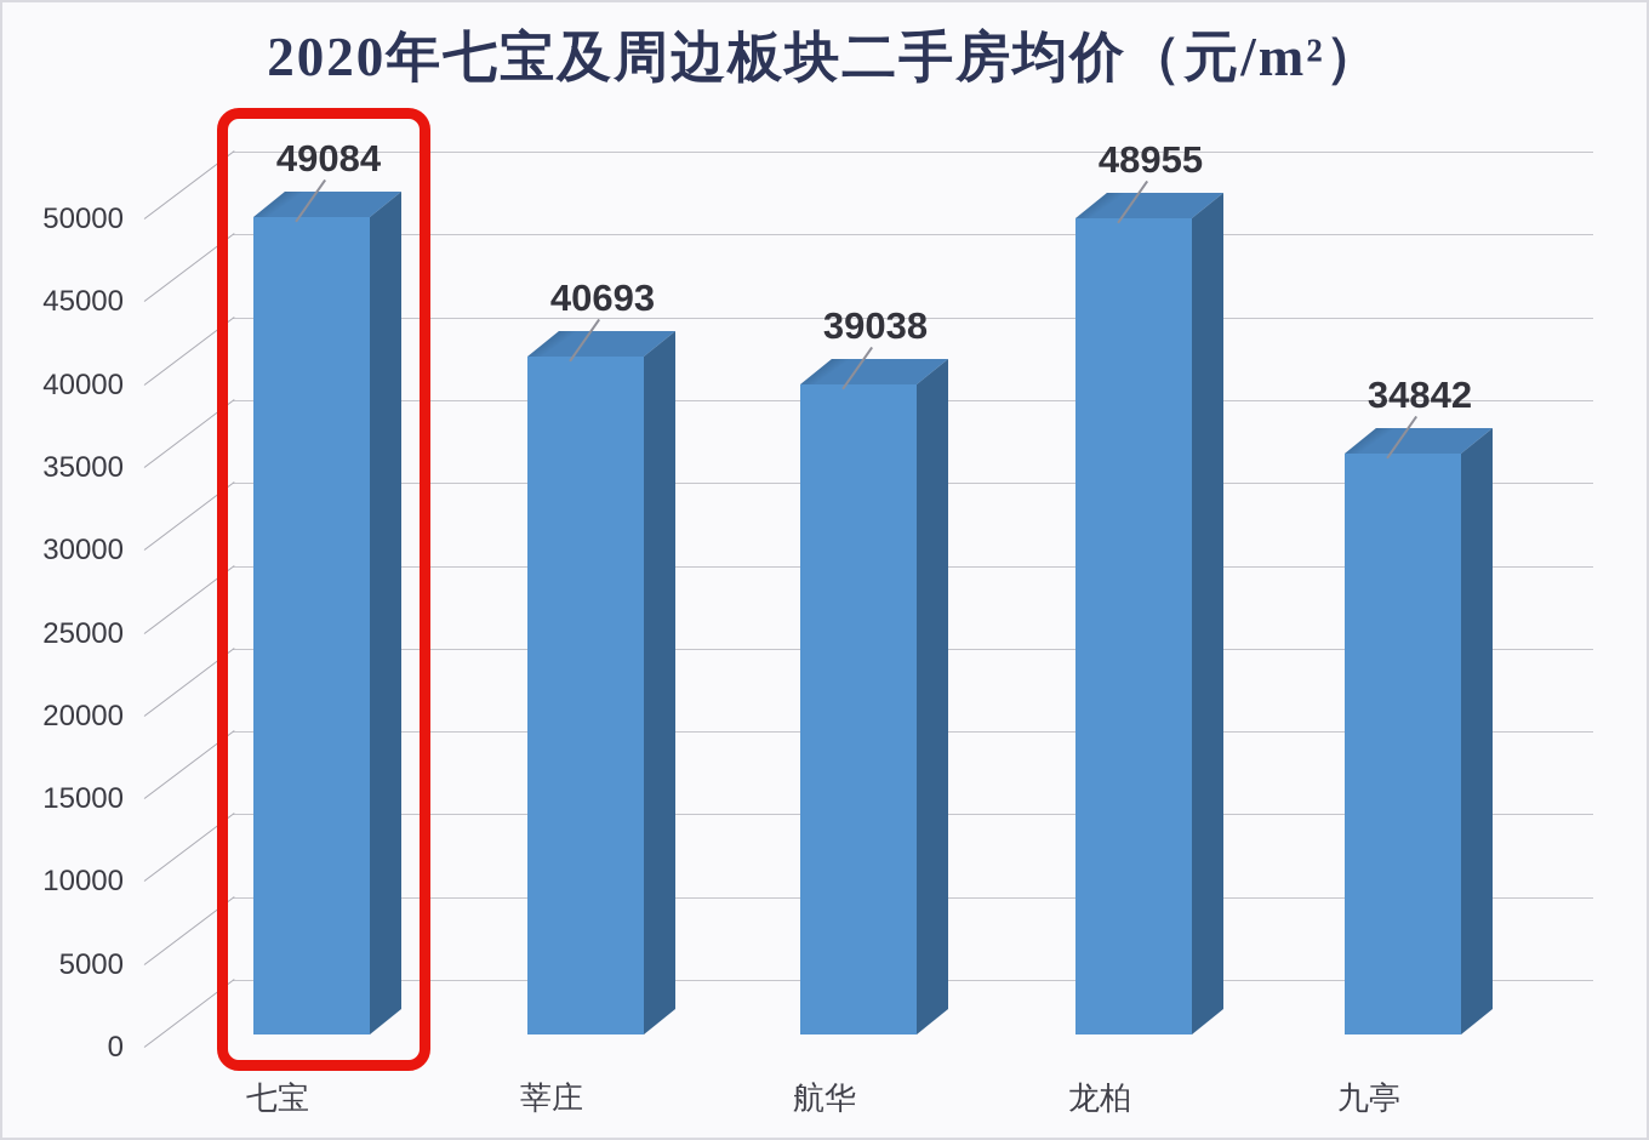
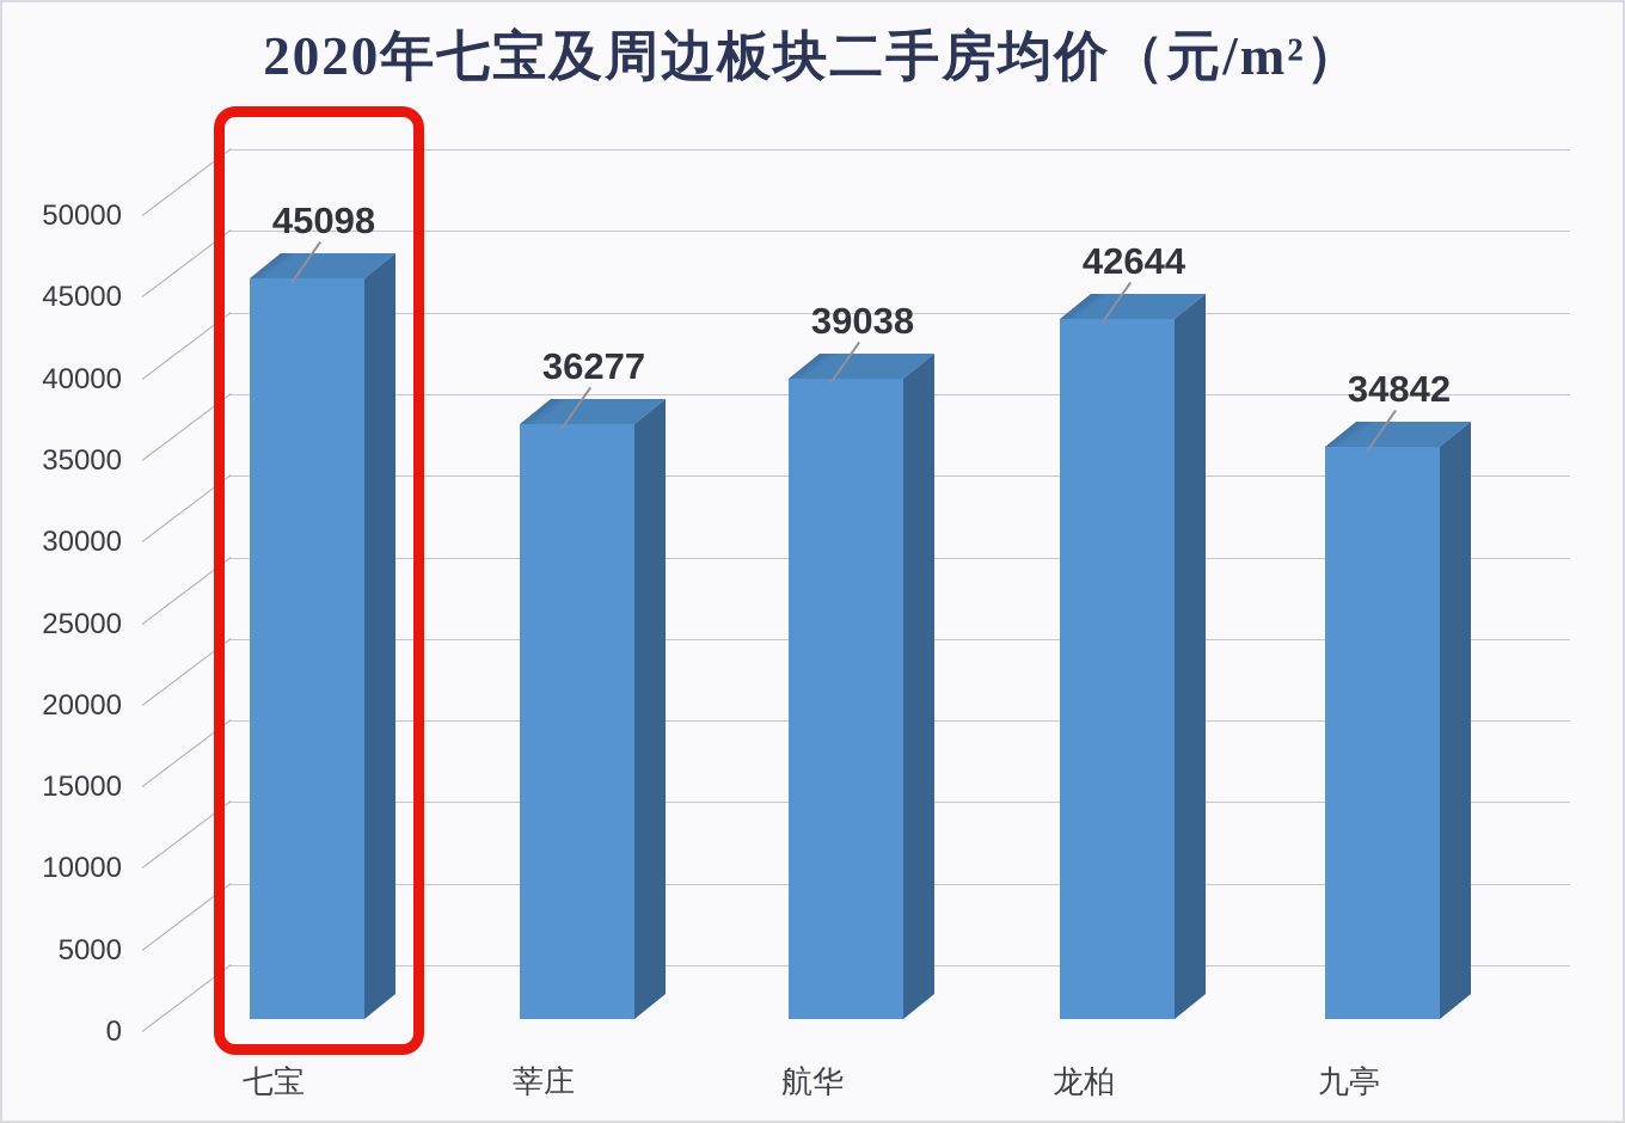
七宝: 49084 -> 45098
莘庄: 40693 -> 36277
龙柏: 48955 -> 42644
